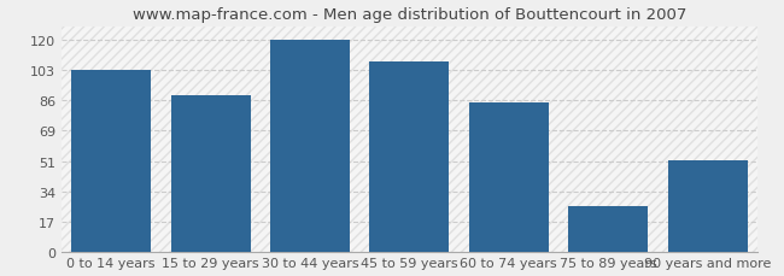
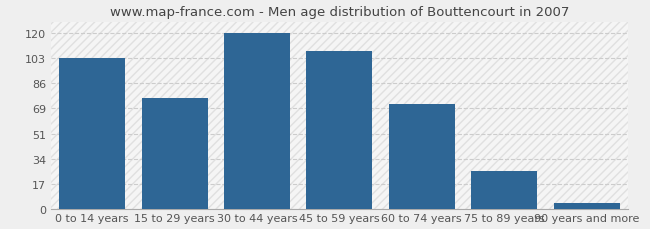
15 to 29 years: 89 -> 76
60 to 74 years: 85 -> 72
90 years and more: 52 -> 4
